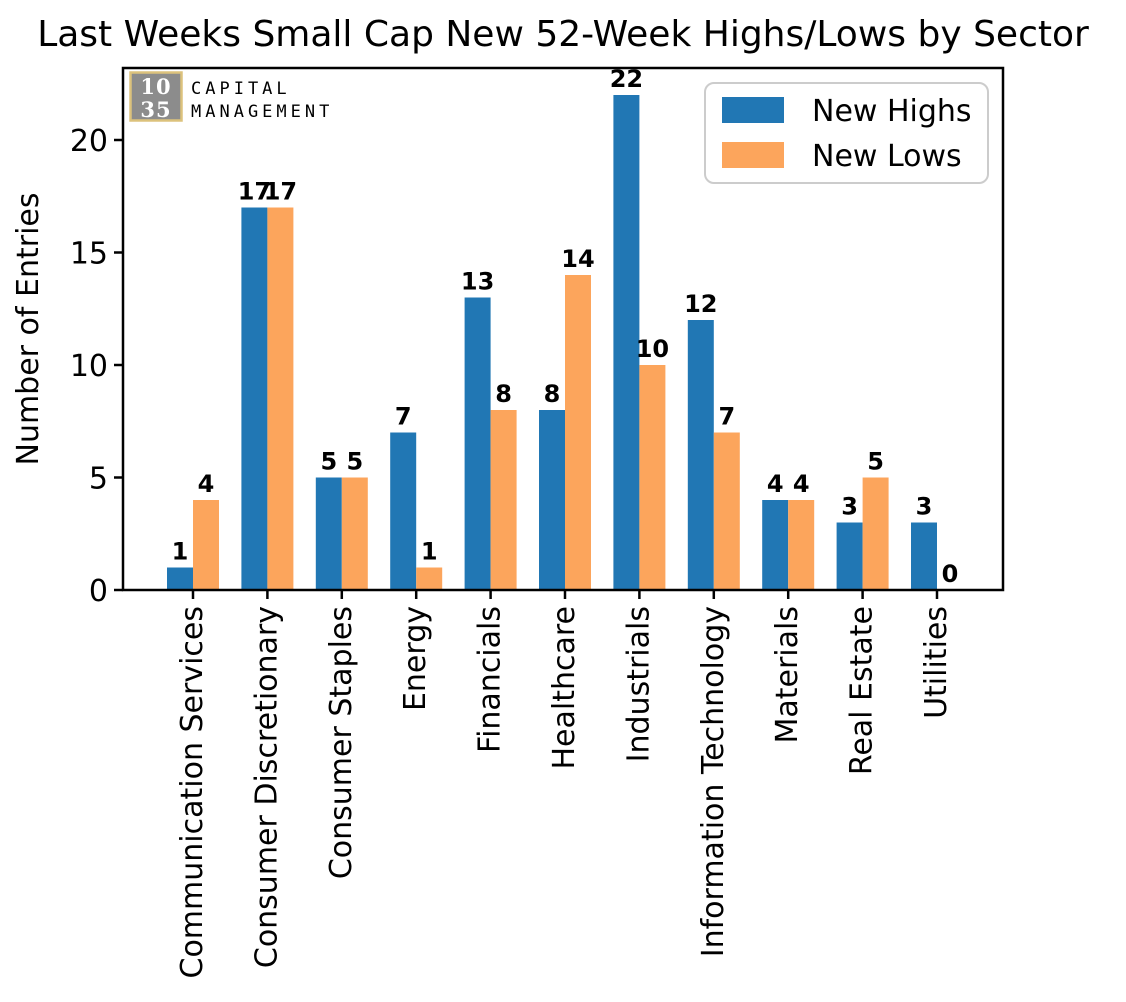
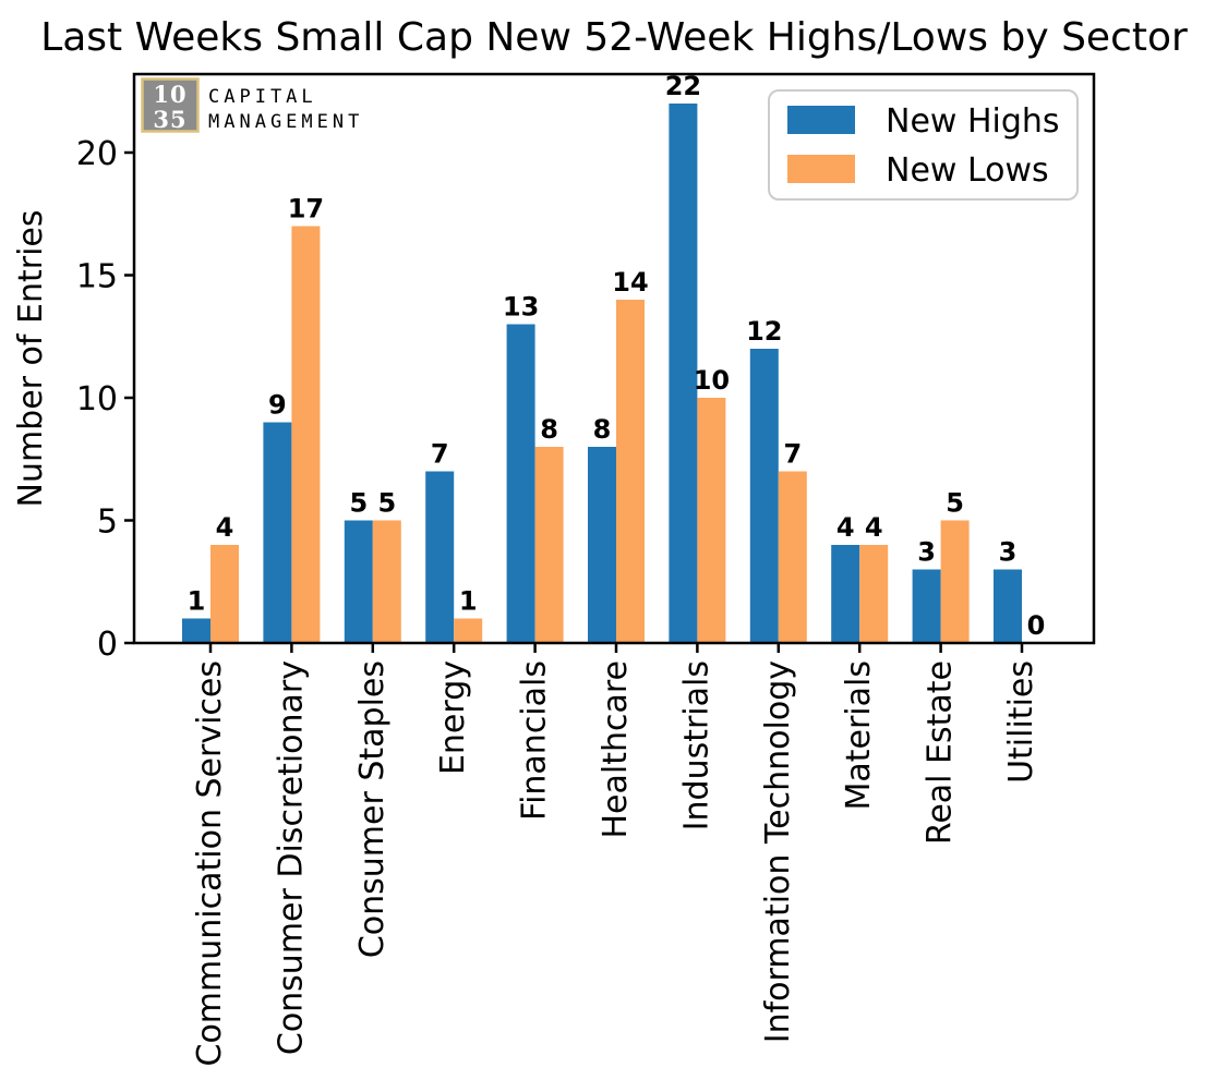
New Highs/Consumer Discretionary: 17 -> 9
